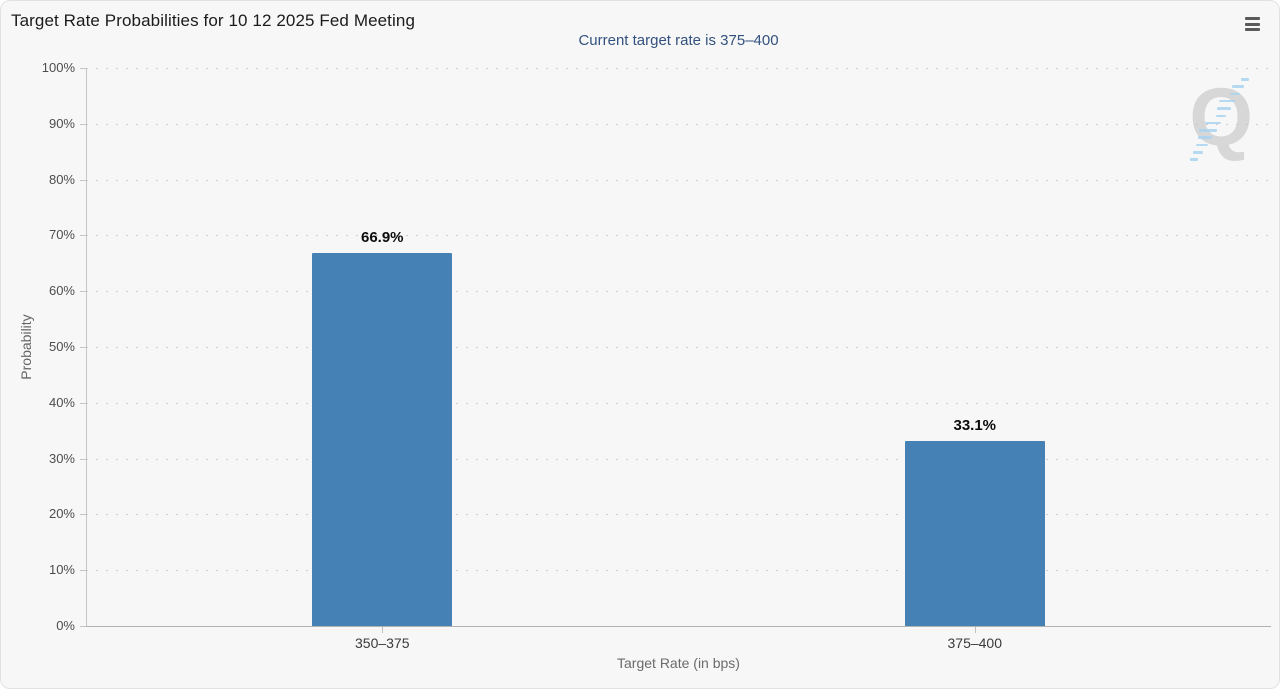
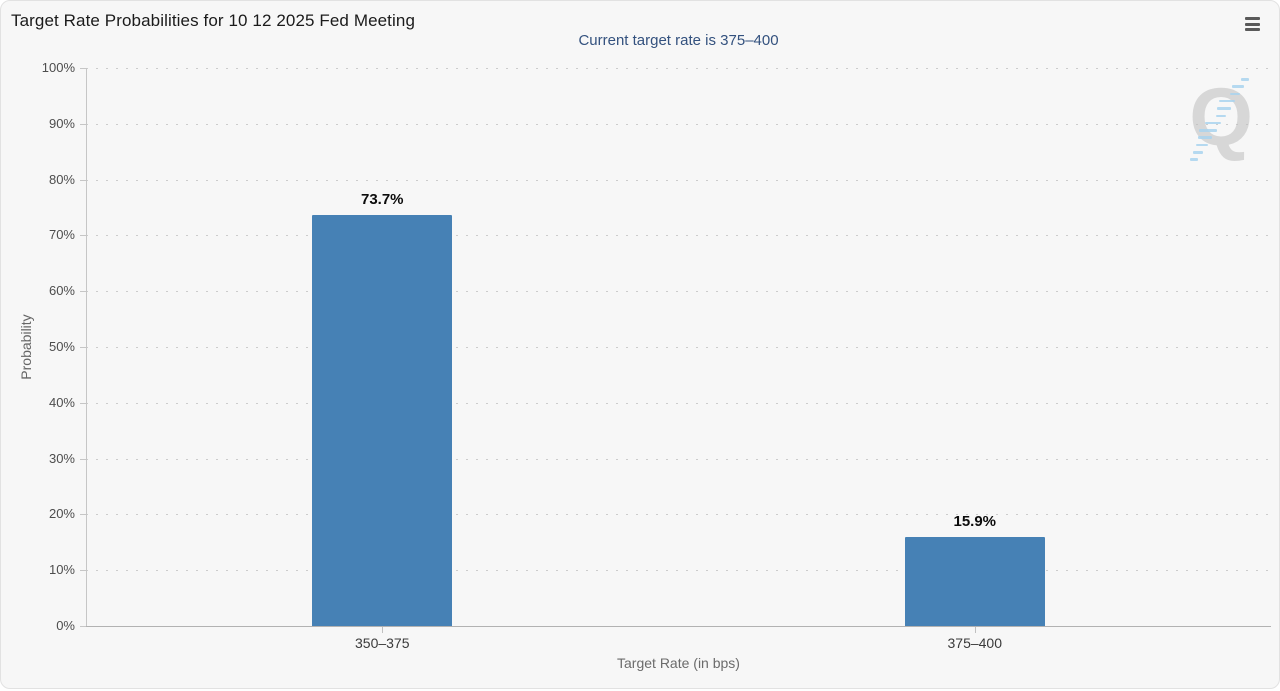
350–375: 66.9% -> 73.7%
375–400: 33.1% -> 15.9%
